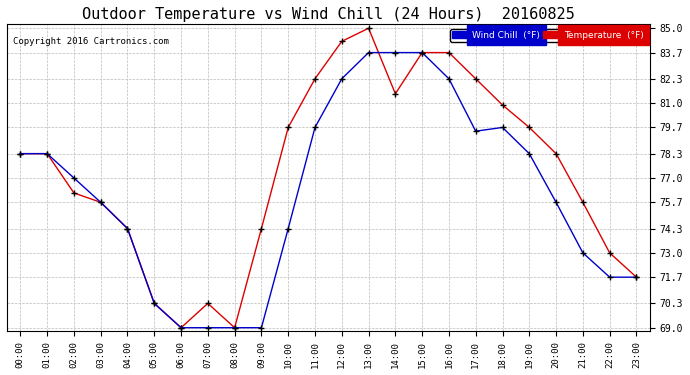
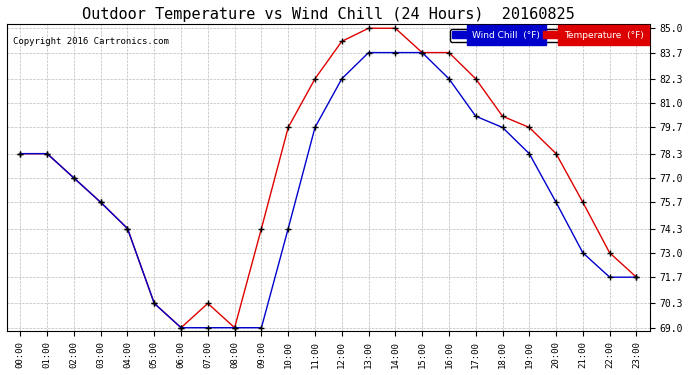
Temperature (°F)/02:00: 76.2 -> 77.0
Temperature (°F)/14:00: 81.5 -> 85.0
Wind Chill (°F)/17:00: 79.5 -> 80.3
Temperature (°F)/18:00: 80.9 -> 80.3
